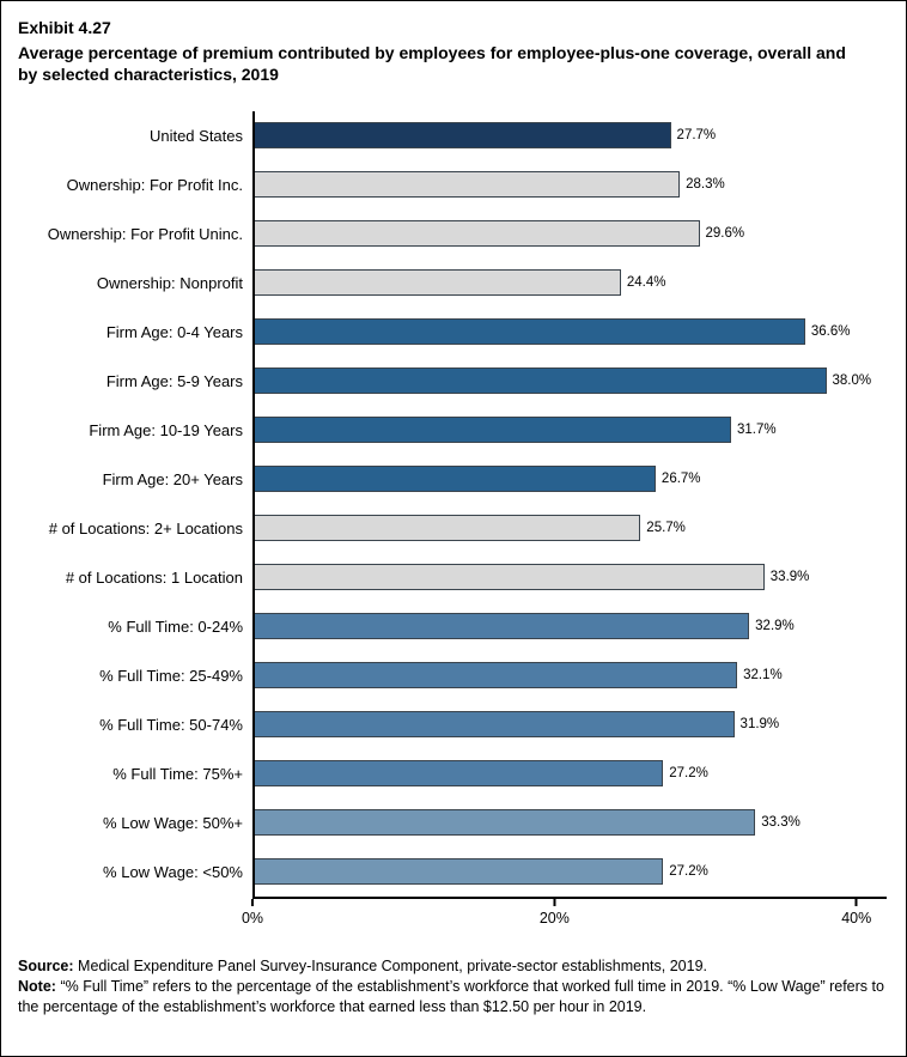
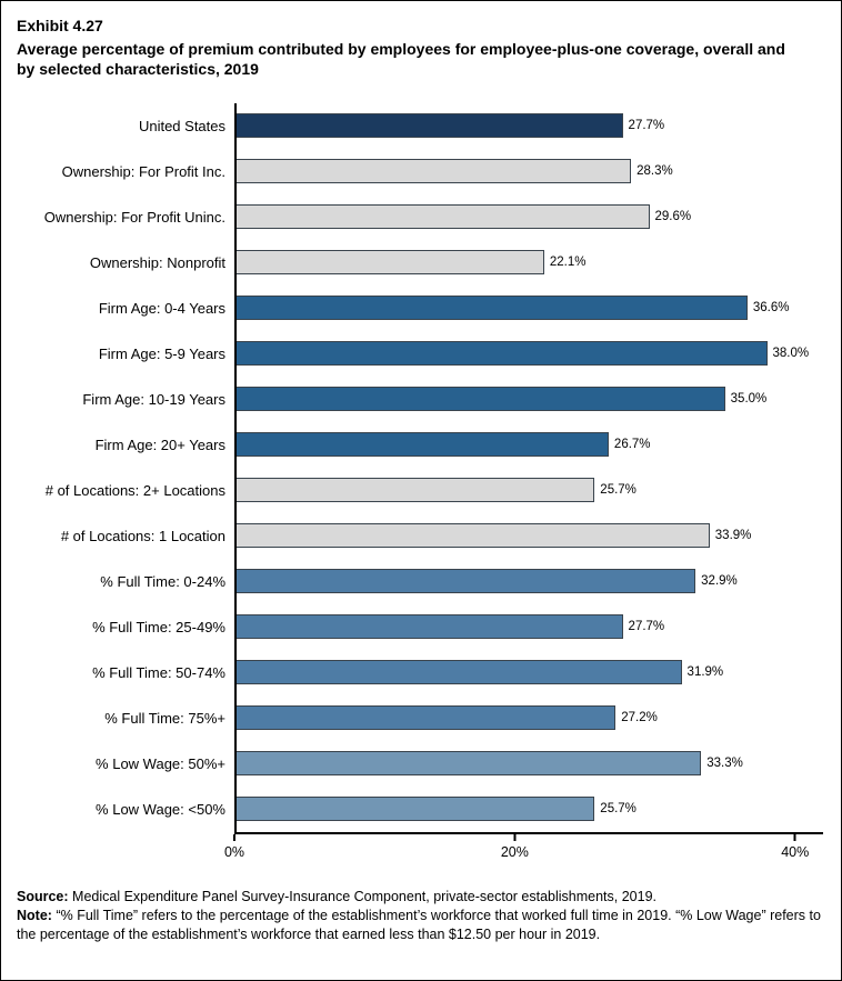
Ownership: Nonprofit: 24.4% -> 22.1%
Firm Age: 10-19 Years: 31.7% -> 35.0%
% Full Time: 25-49%: 32.1% -> 27.7%
% Low Wage: <50%: 27.2% -> 25.7%
